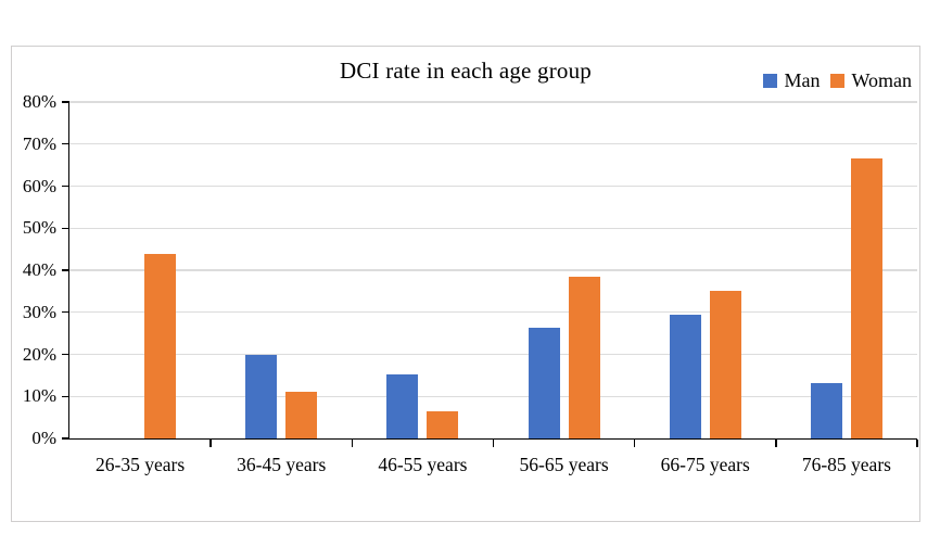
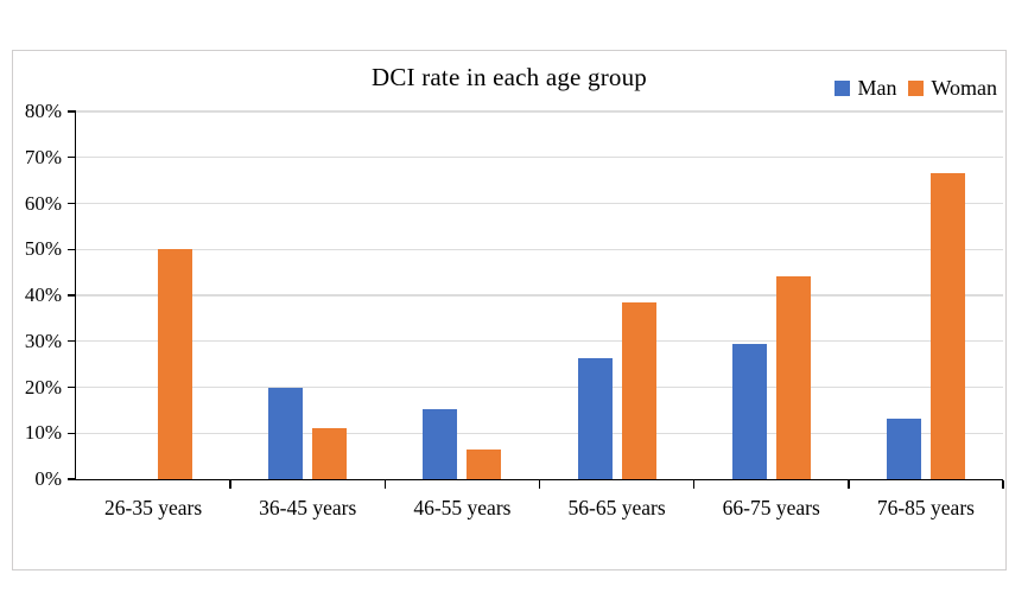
Woman/26-35 years: 44% -> 50%
Woman/66-75 years: 35% -> 44%
